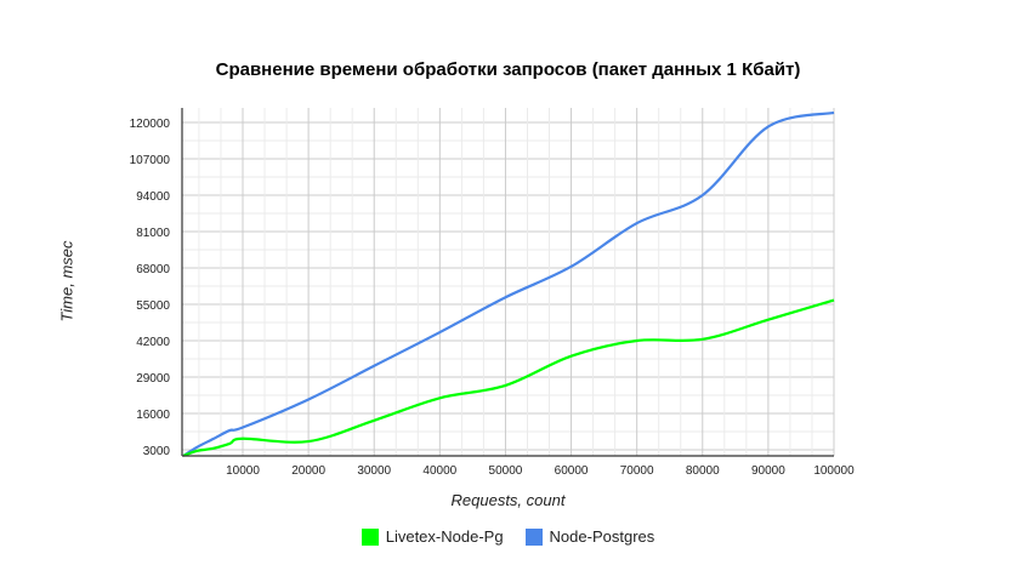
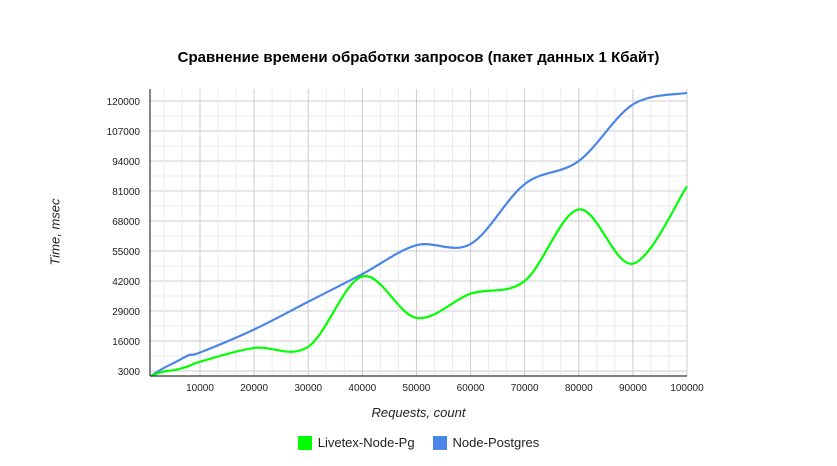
Livetex-Node-Pg/20000: 6000 -> 13000
Livetex-Node-Pg/40000: 22000 -> 44000
Node-Postgres/60000: 68000 -> 58000
Livetex-Node-Pg/80000: 42000 -> 73000
Livetex-Node-Pg/100000: 56000 -> 83000
